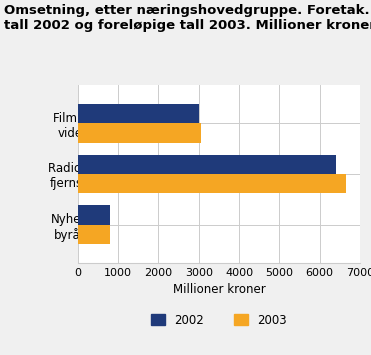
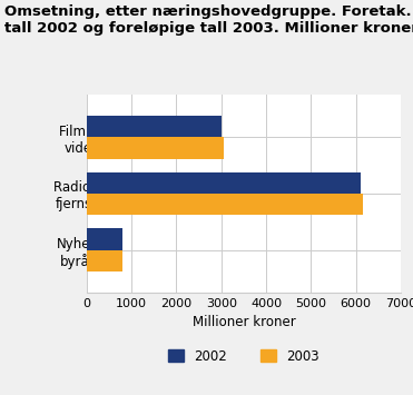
2002/Radio og fjernsyn: 6400 -> 6100
2003/Radio og fjernsyn: 6650 -> 6150
